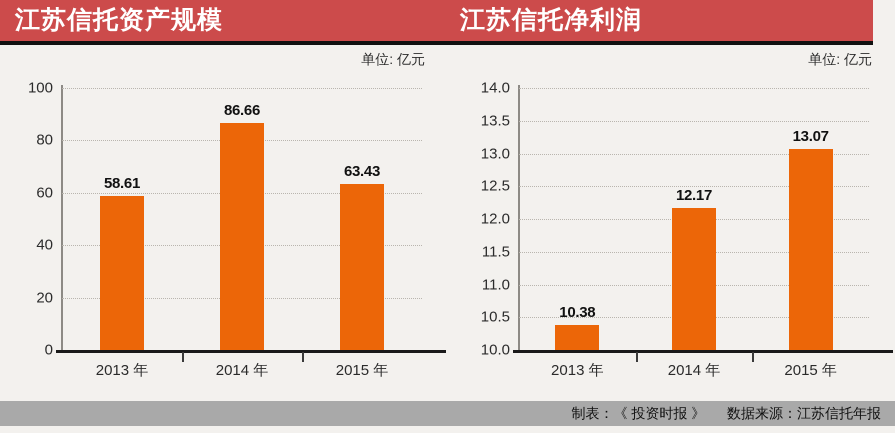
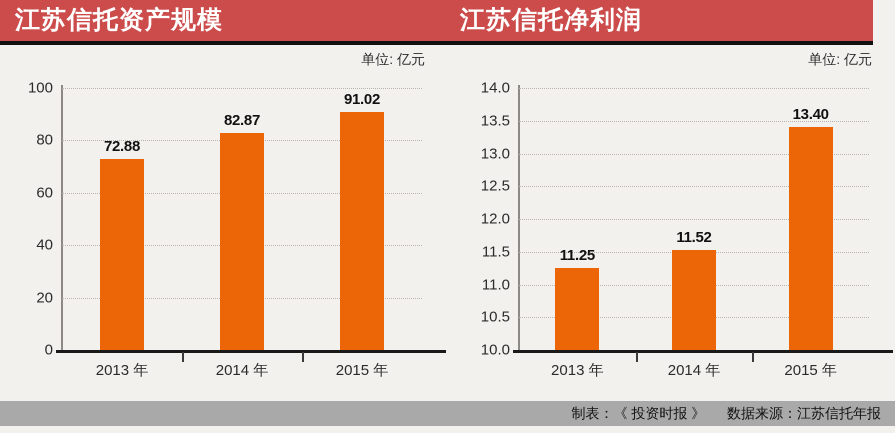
江苏信托资产规模/2013 年: 58.61 -> 72.88
江苏信托资产规模/2014 年: 86.66 -> 82.87
江苏信托资产规模/2015 年: 63.43 -> 91.02
江苏信托净利润/2013 年: 10.38 -> 11.25
江苏信托净利润/2014 年: 12.17 -> 11.52
江苏信托净利润/2015 年: 13.07 -> 13.40
